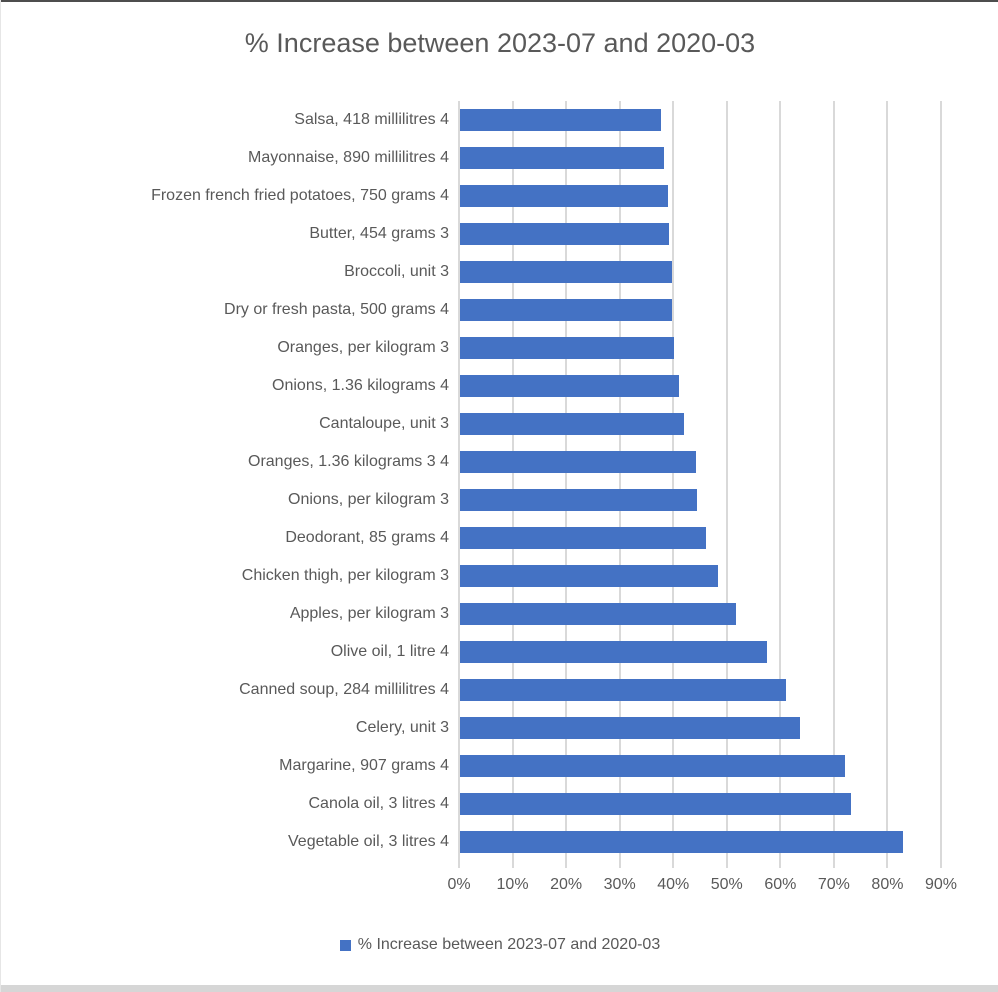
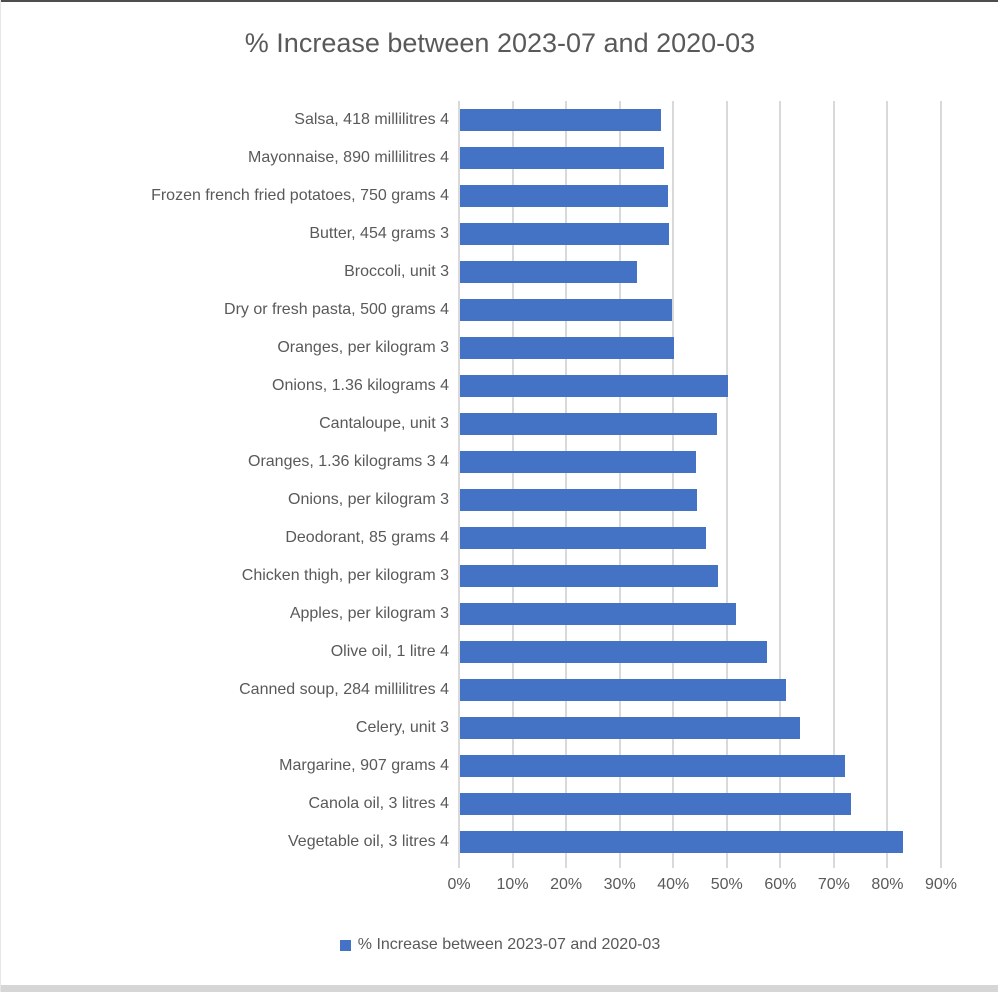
Broccoli, unit 3: 40% -> 33%
Onions, 1.36 kilograms 4: 41% -> 50%
Cantaloupe, unit 3: 42% -> 48%
